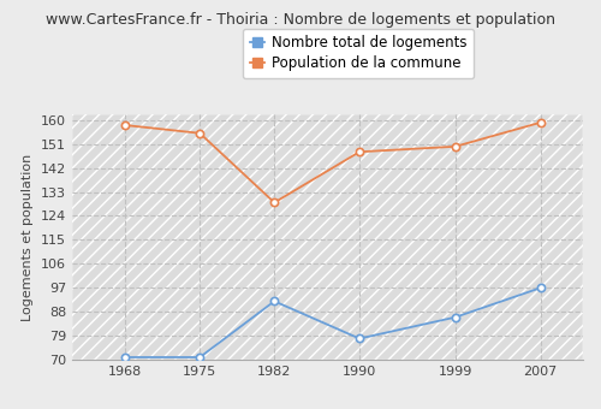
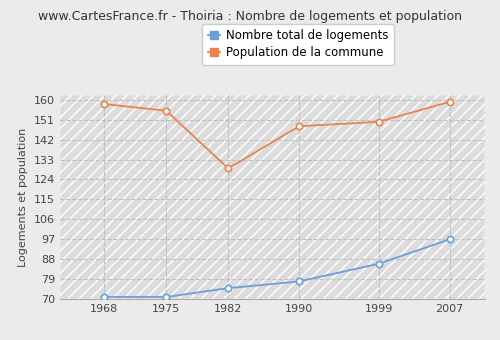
Nombre total de logements/1982: 92 -> 75
